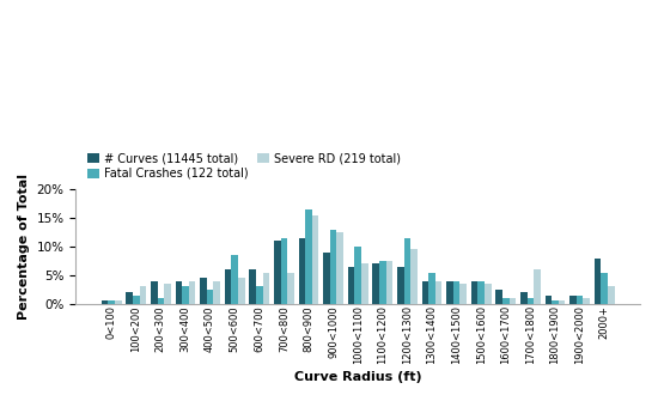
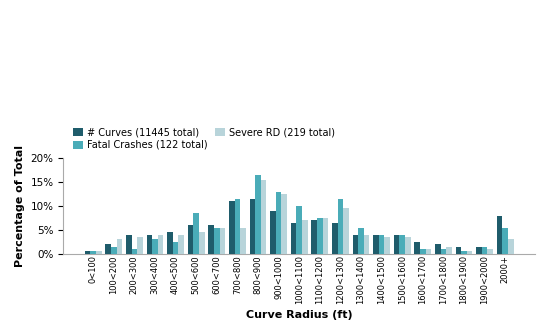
Fatal Crashes (122 total)/600<700: 3.0% -> 5.5%
Severe RD (219 total)/1700<1800: 6.0% -> 1.5%
